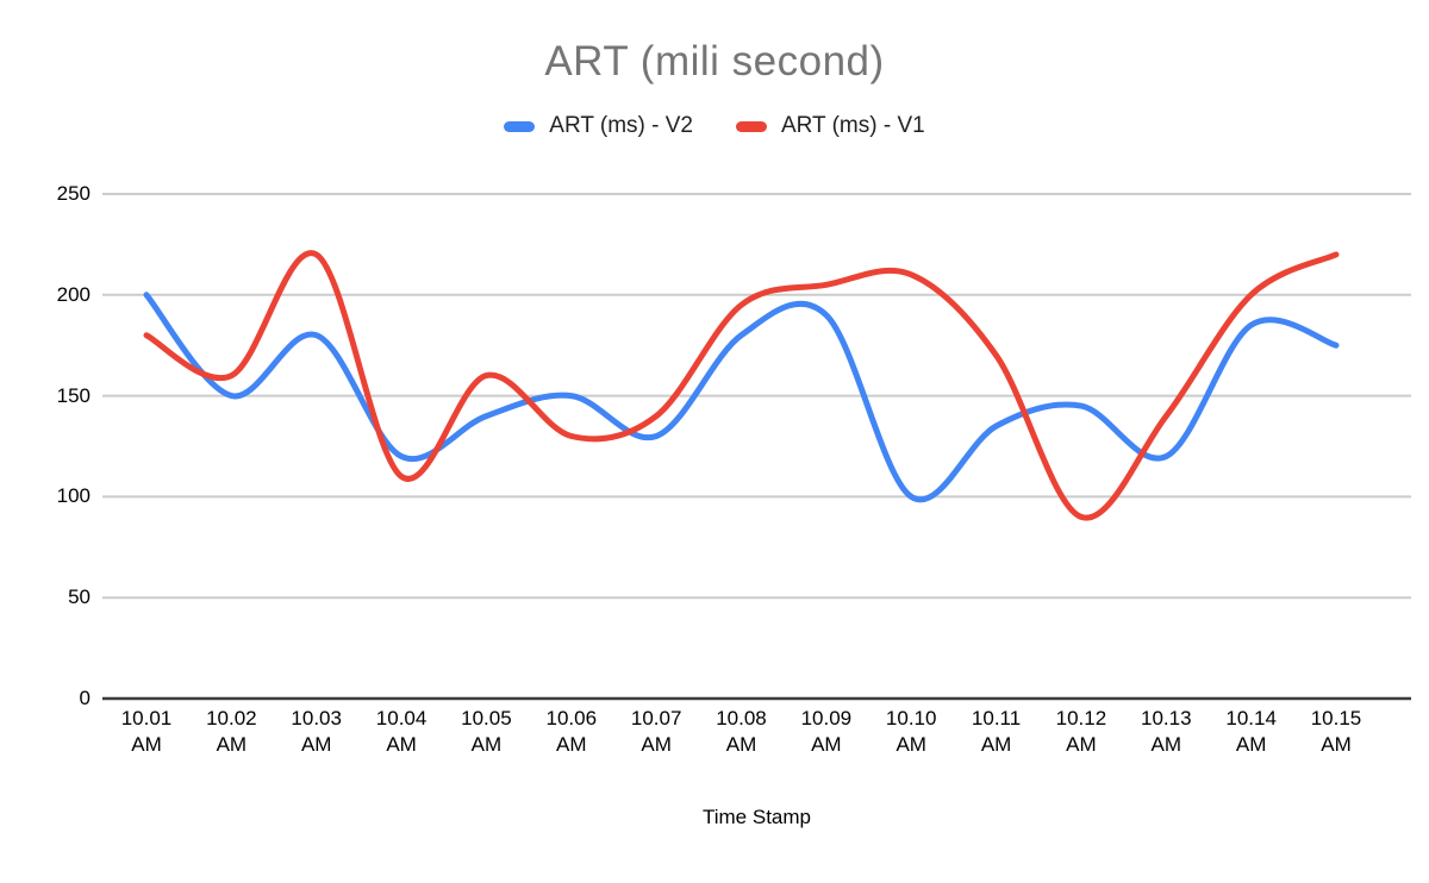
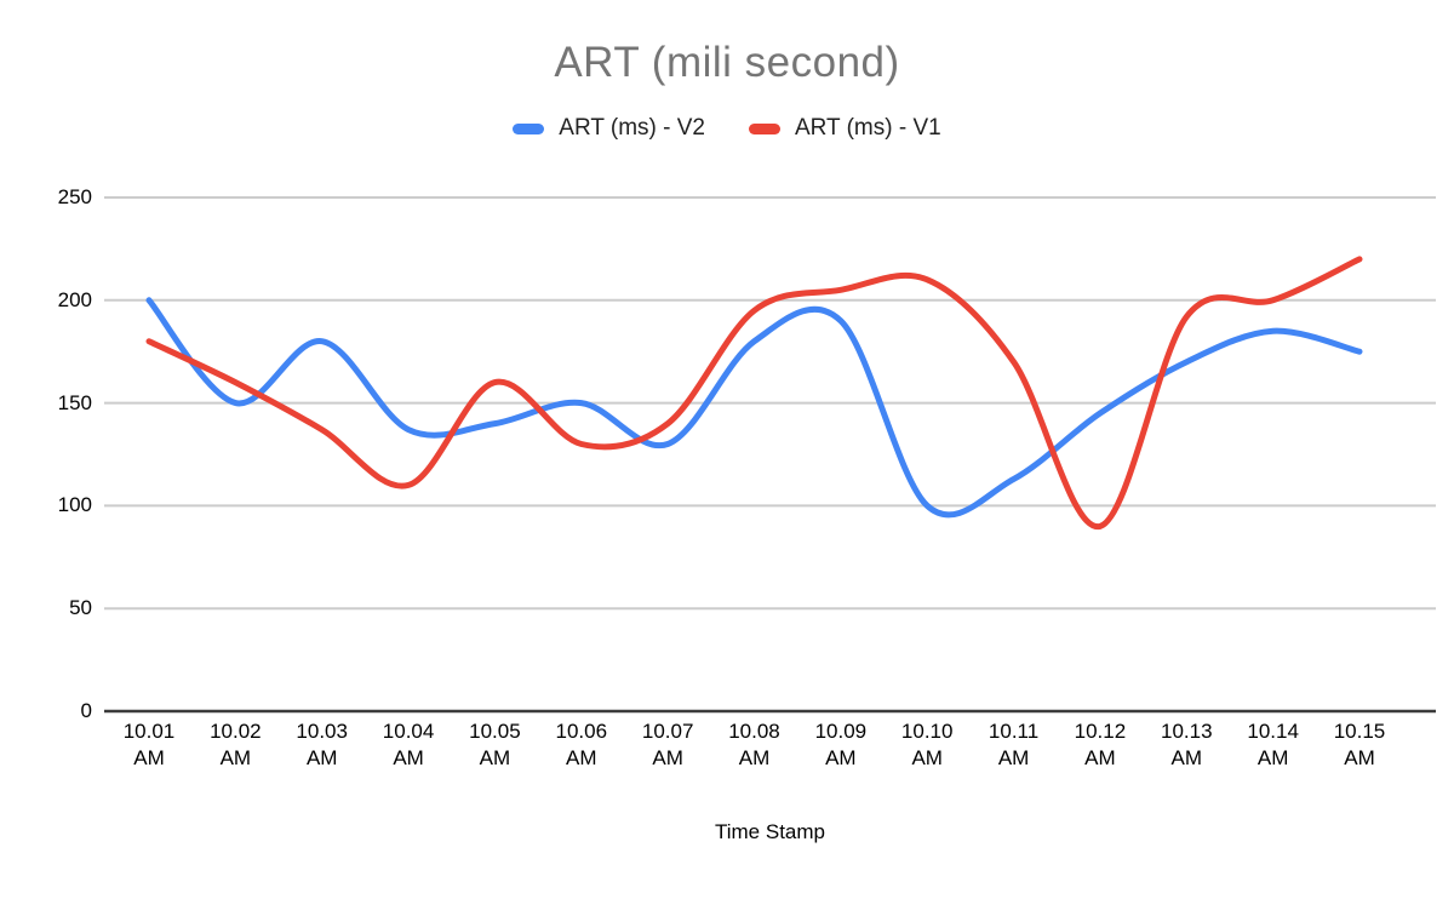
ART (ms) - V1/10.03 AM: 220 -> 137
ART (ms) - V2/10.04 AM: 120 -> 137
ART (ms) - V2/10.11 AM: 135 -> 113
ART (ms) - V2/10.13 AM: 120 -> 170
ART (ms) - V1/10.13 AM: 140 -> 192
